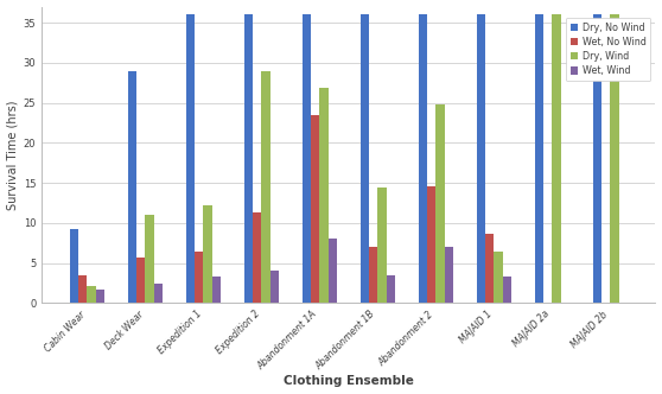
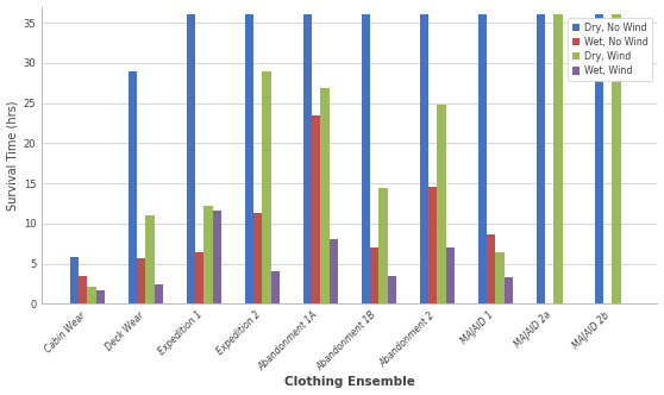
Dry, No Wind/Cabin Wear: 9.2 -> 5.8
Wet, Wind/Expedition 1: 3.3 -> 11.6
